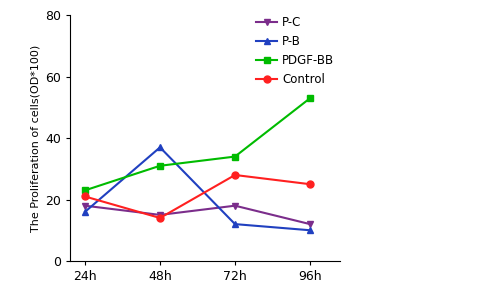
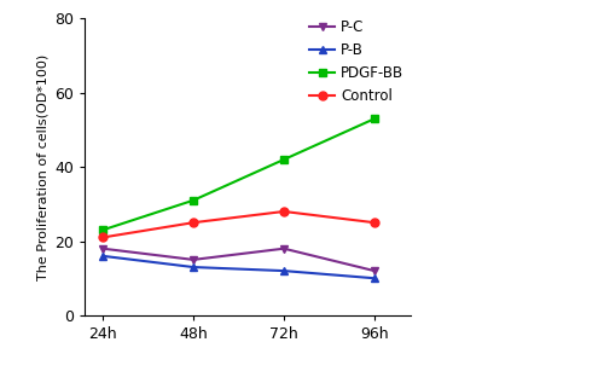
P-B/48h: 37 -> 13
Control/48h: 14 -> 25
PDGF-BB/72h: 34 -> 42
